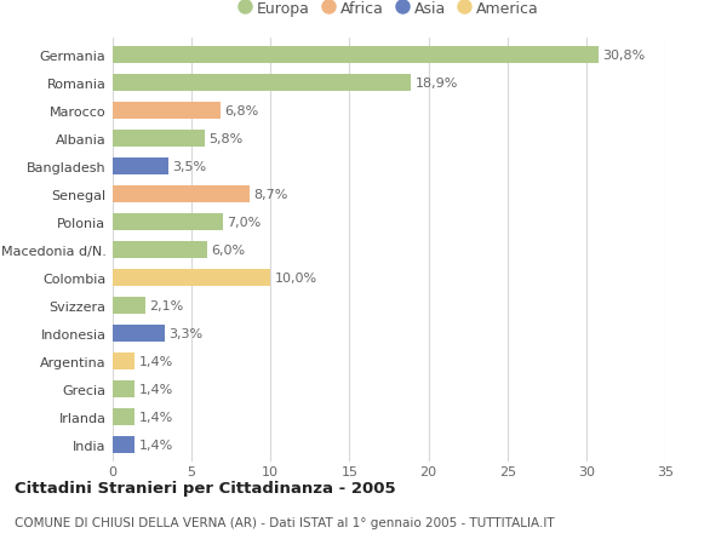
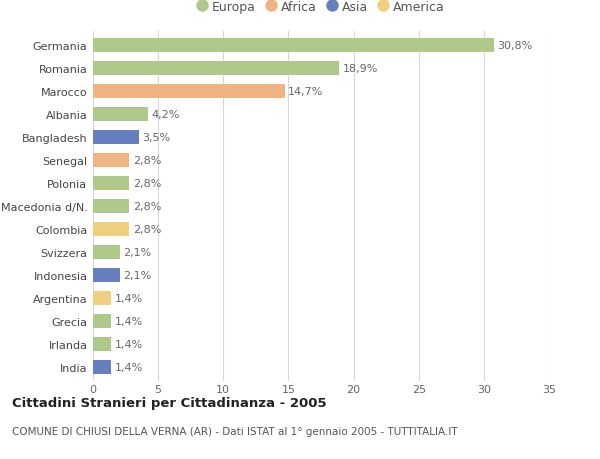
Marocco: 6,8% -> 14,7%
Albania: 5,8% -> 4,2%
Senegal: 8,7% -> 2,8%
Polonia: 7,0% -> 2,8%
Macedonia d/N.: 6,0% -> 2,8%
Colombia: 10,0% -> 2,8%
Indonesia: 3,3% -> 2,1%
